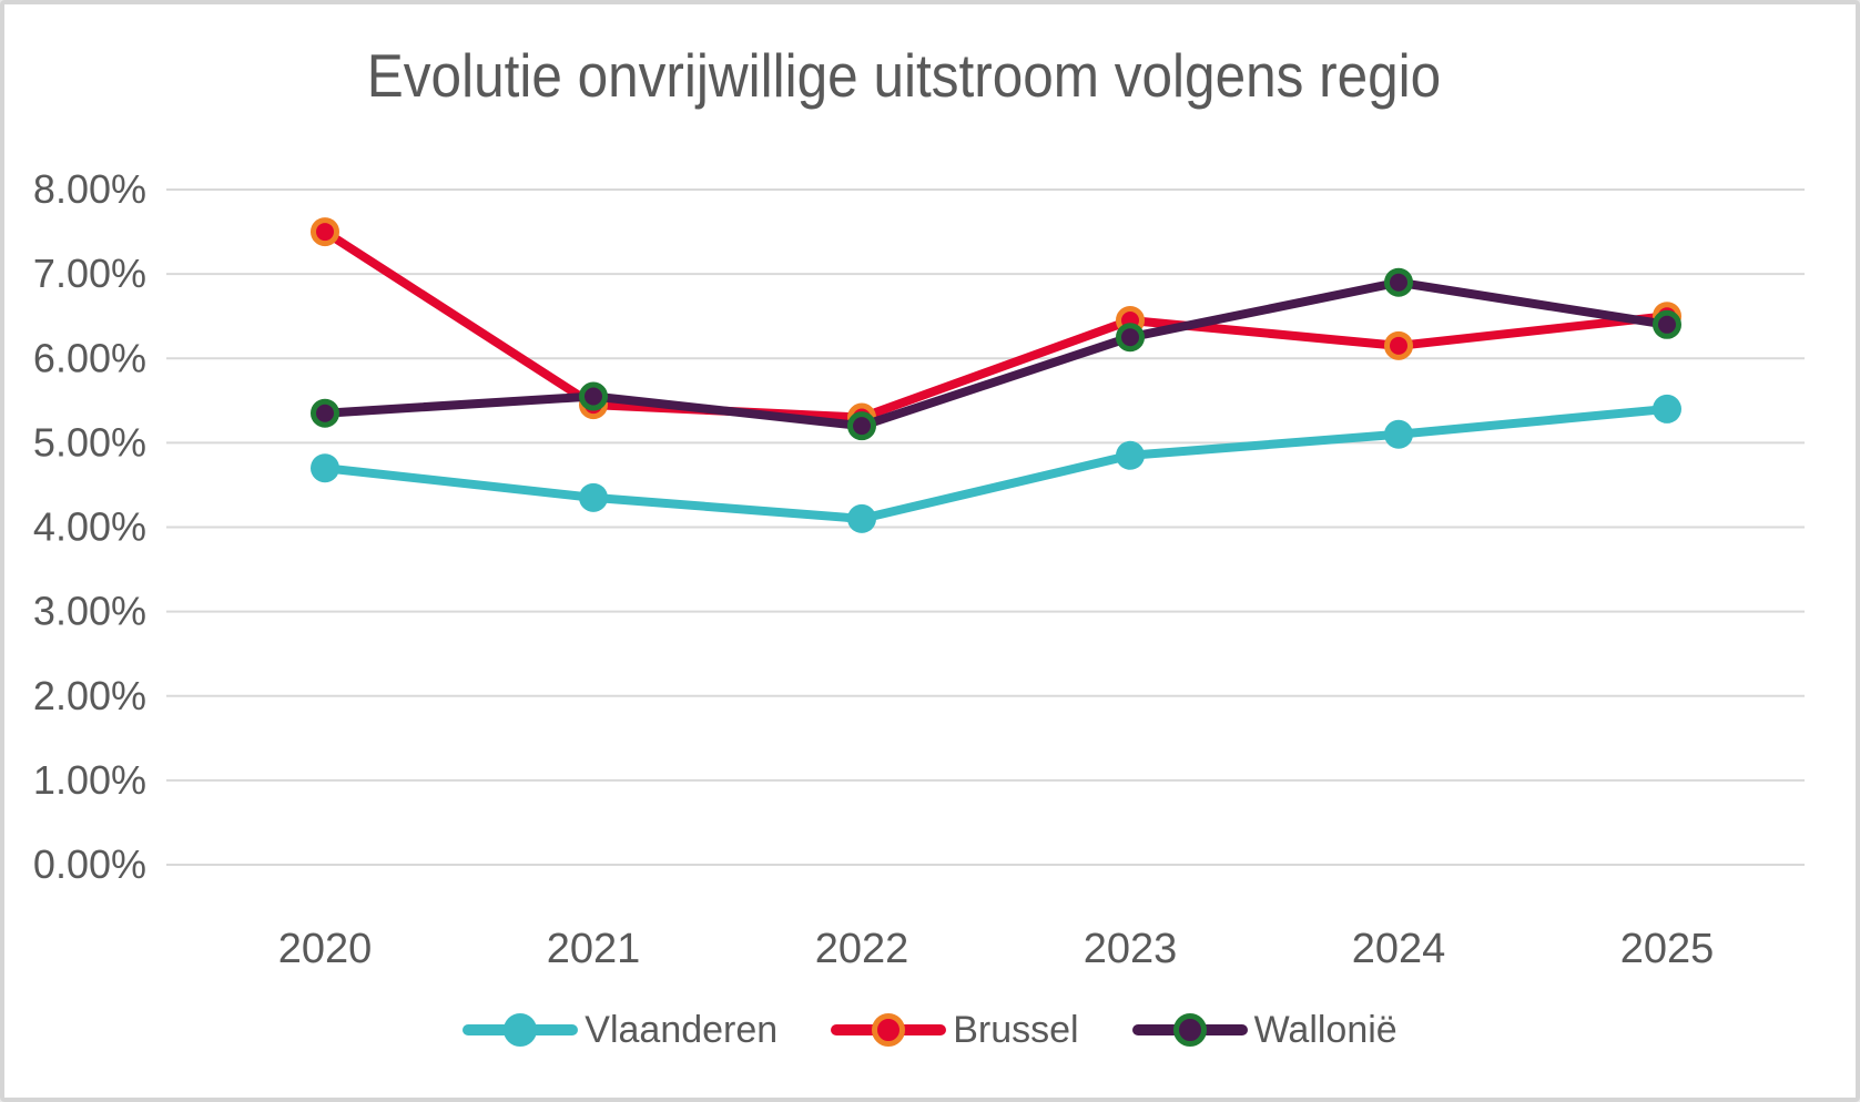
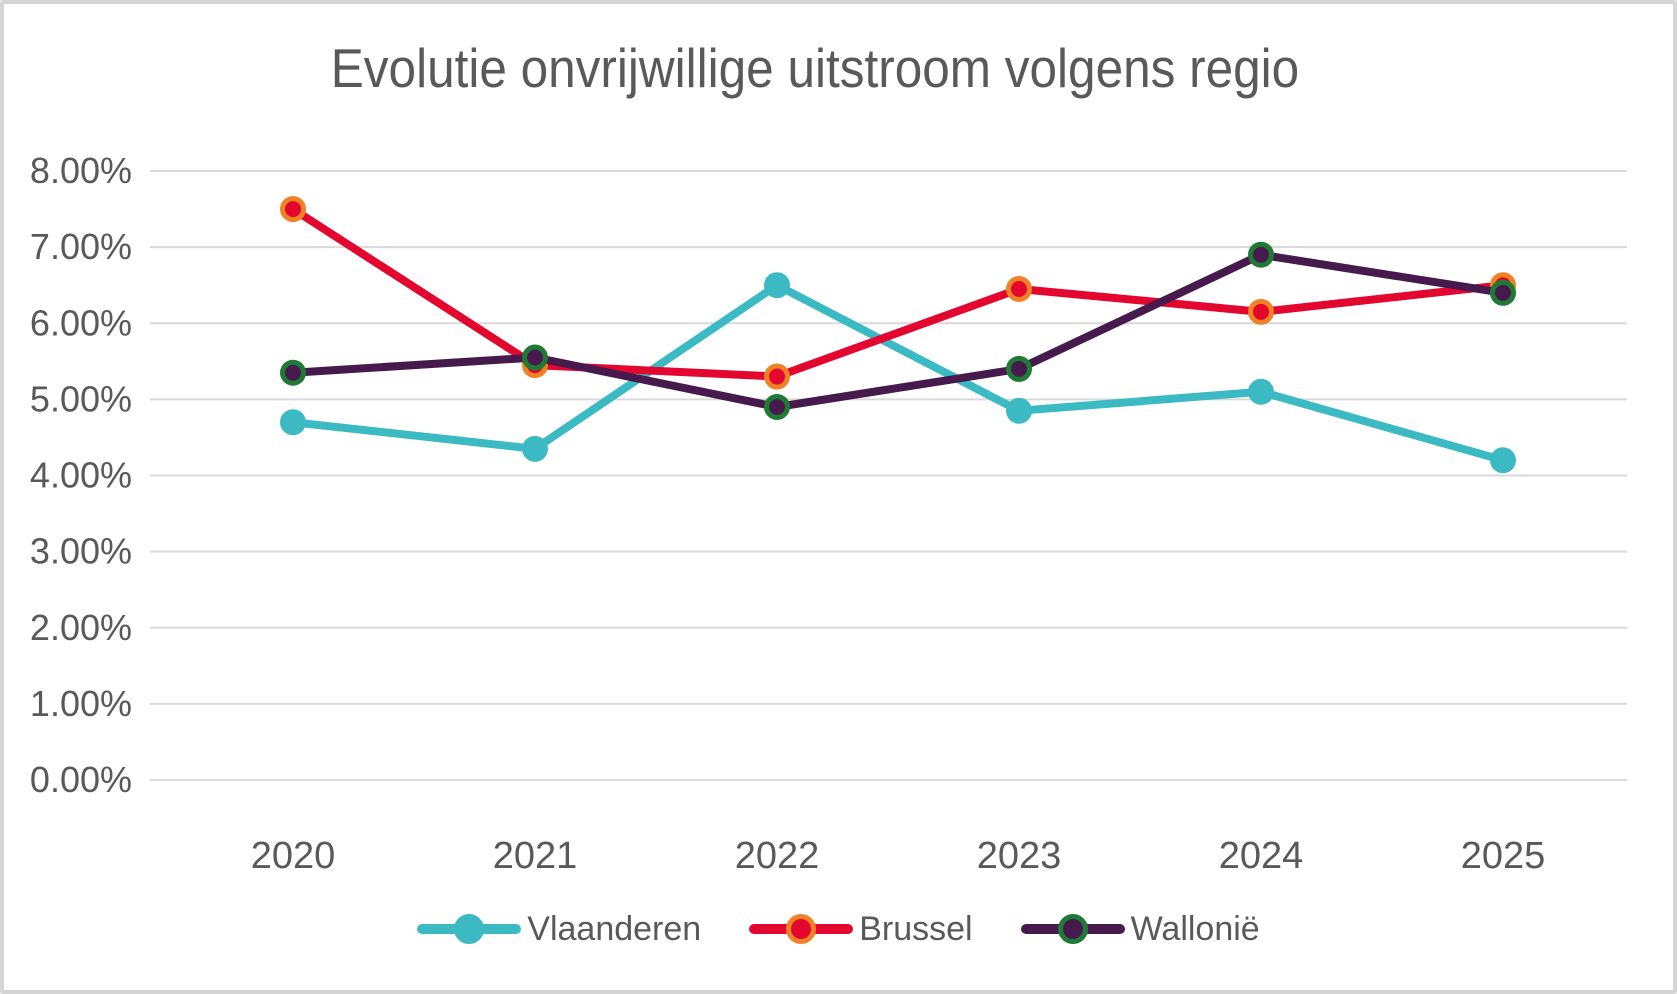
Vlaanderen/2022: 4.1% -> 6.5%
Wallonië/2022: 5.2% -> 4.9%
Wallonië/2023: 6.2% -> 5.4%
Vlaanderen/2025: 5.4% -> 4.2%
